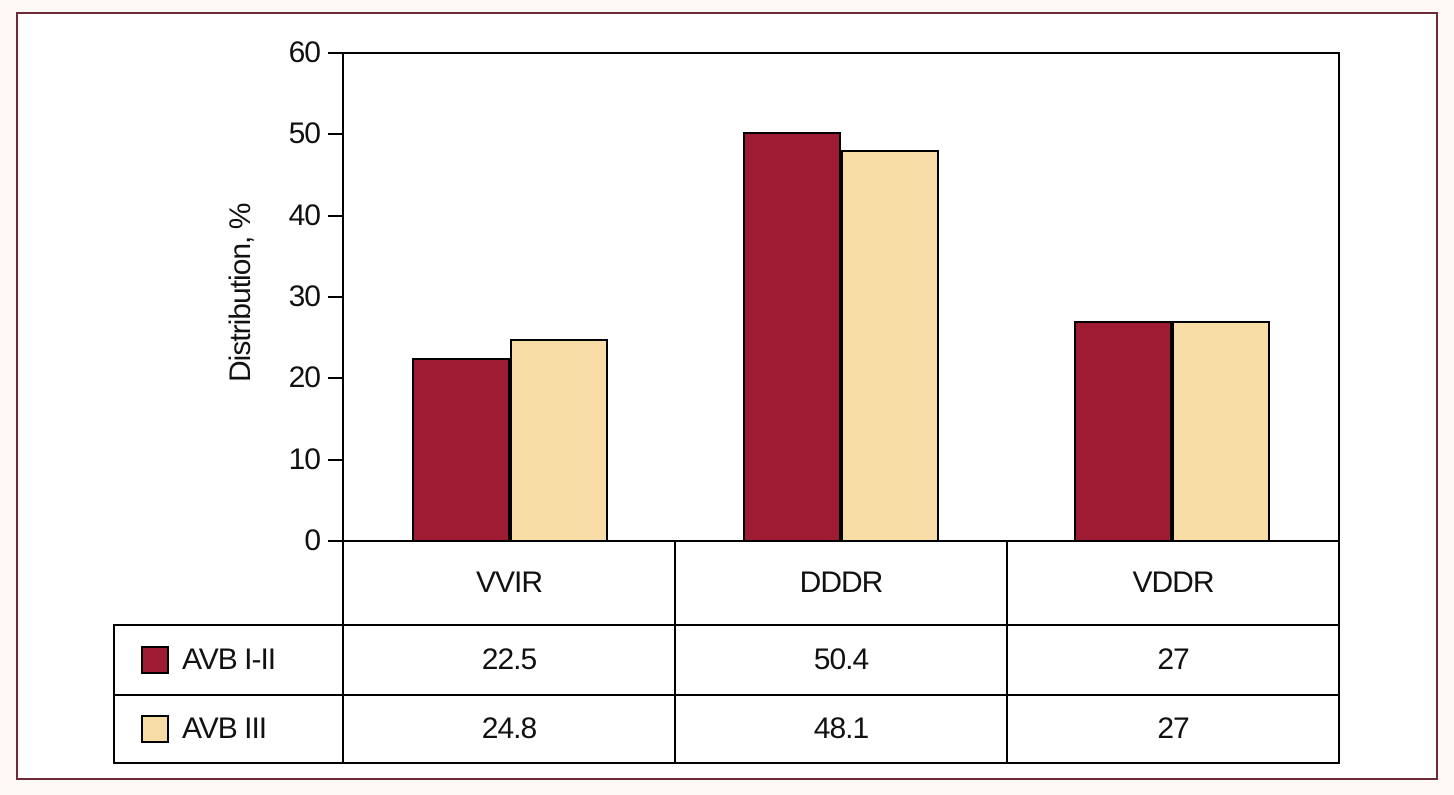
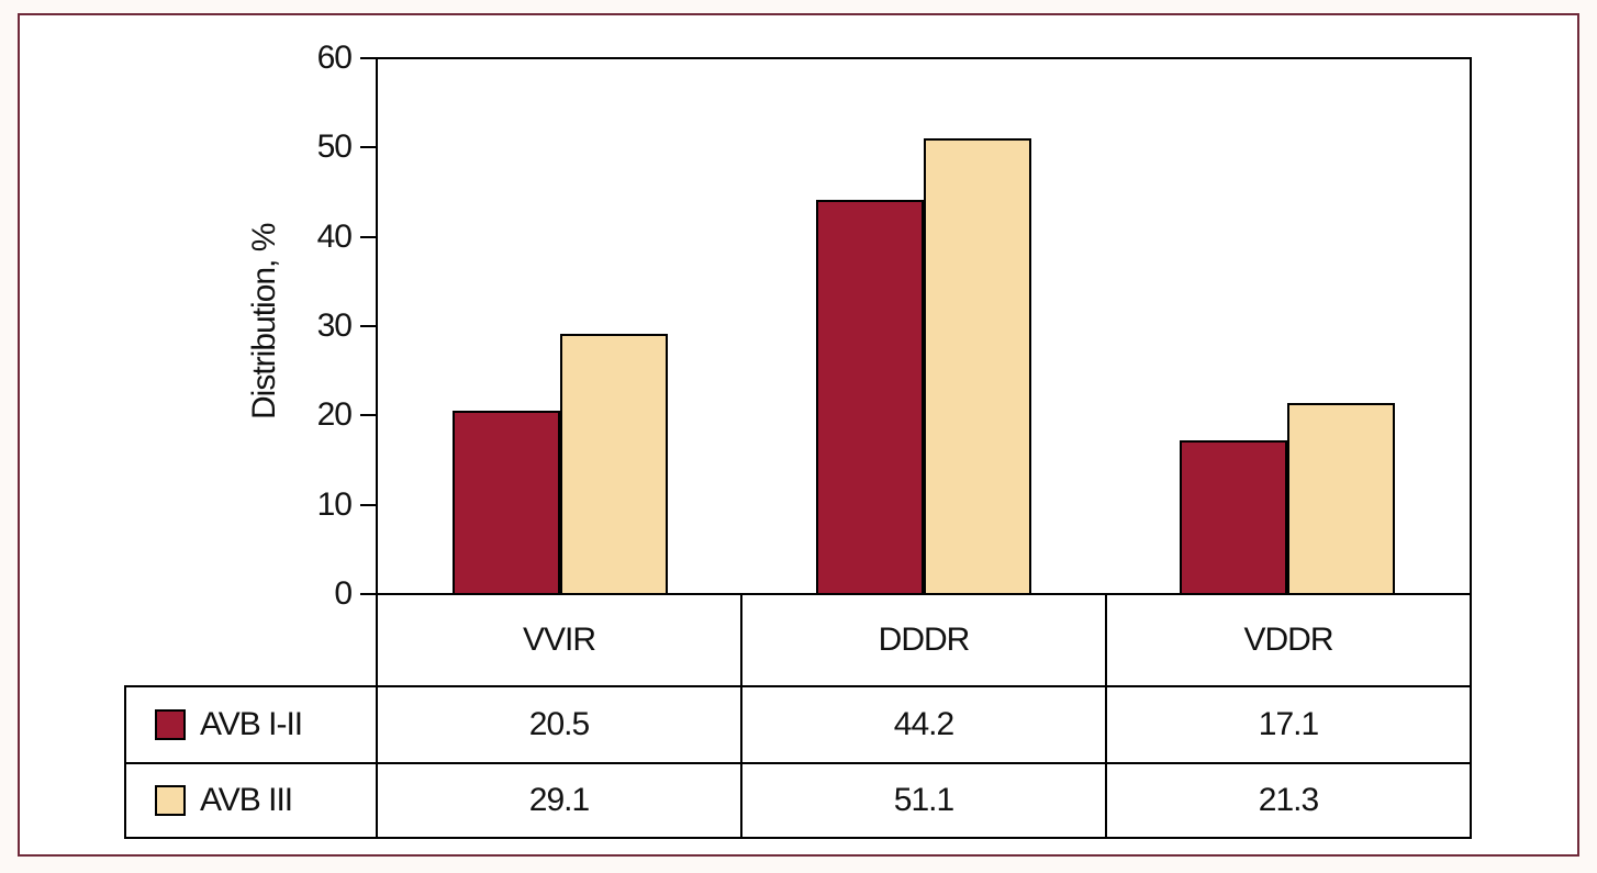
AVB I-II/VVIR: 22.5 -> 20.5
AVB III/VVIR: 24.8 -> 29.1
AVB I-II/DDDR: 50.4 -> 44.2
AVB III/DDDR: 48.1 -> 51.1
AVB I-II/VDDR: 27 -> 17.1
AVB III/VDDR: 27 -> 21.3
